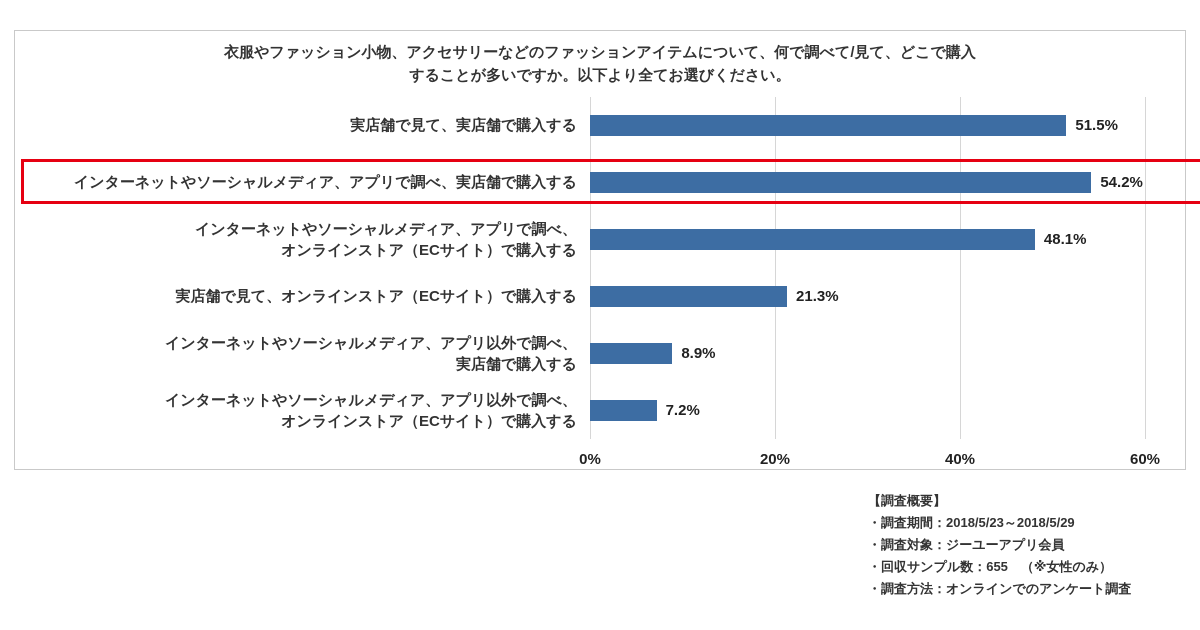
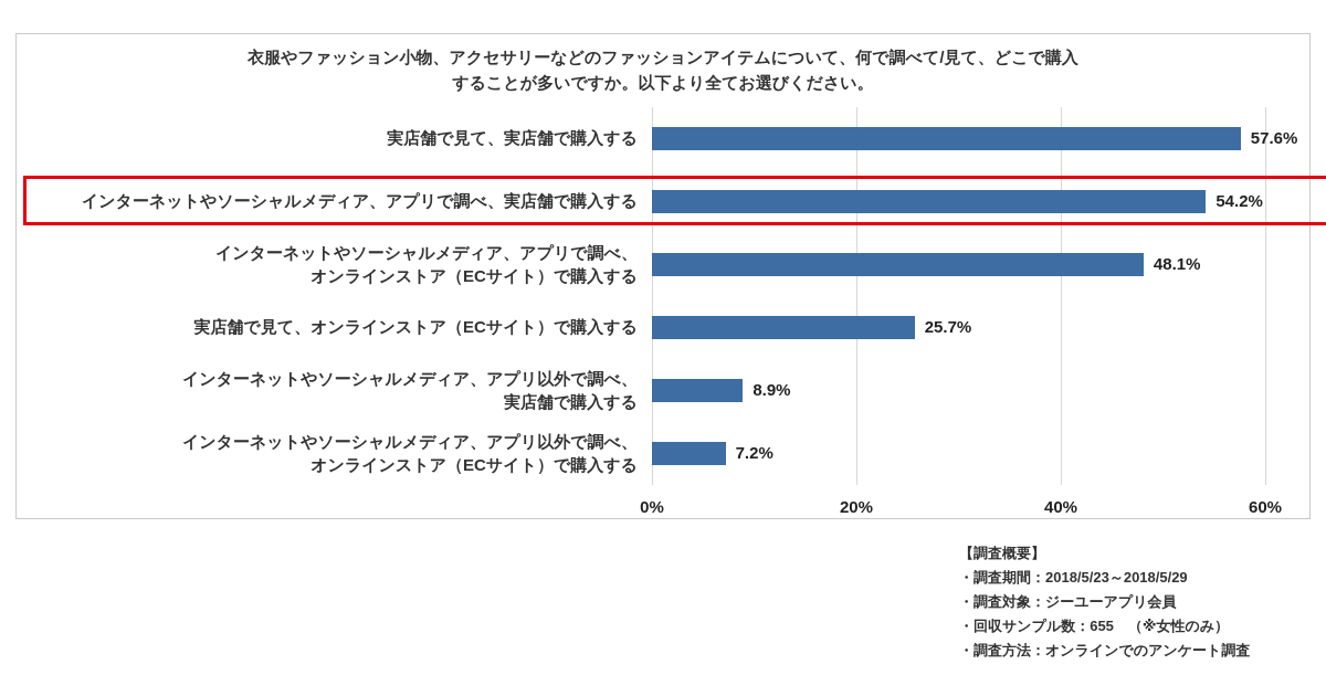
実店舗で見て、実店舗で購入する: 51.5% -> 57.6%
実店舗で見て、オンラインストア（ECサイト）で購入する: 21.3% -> 25.7%
